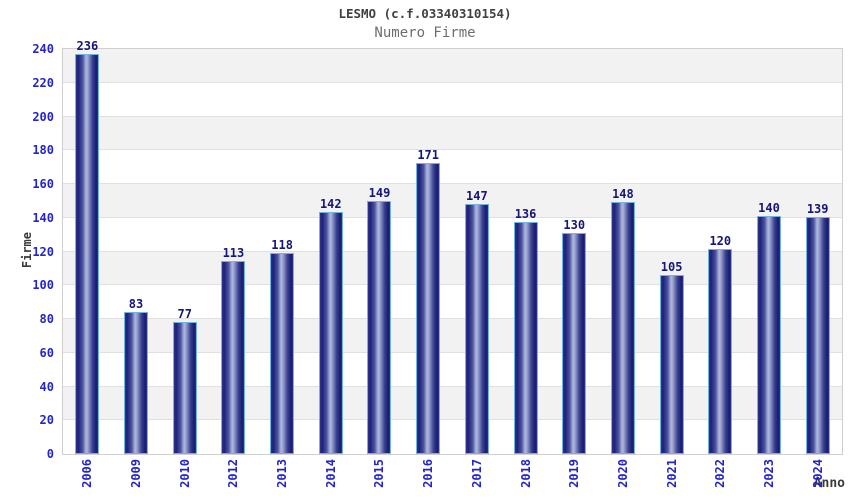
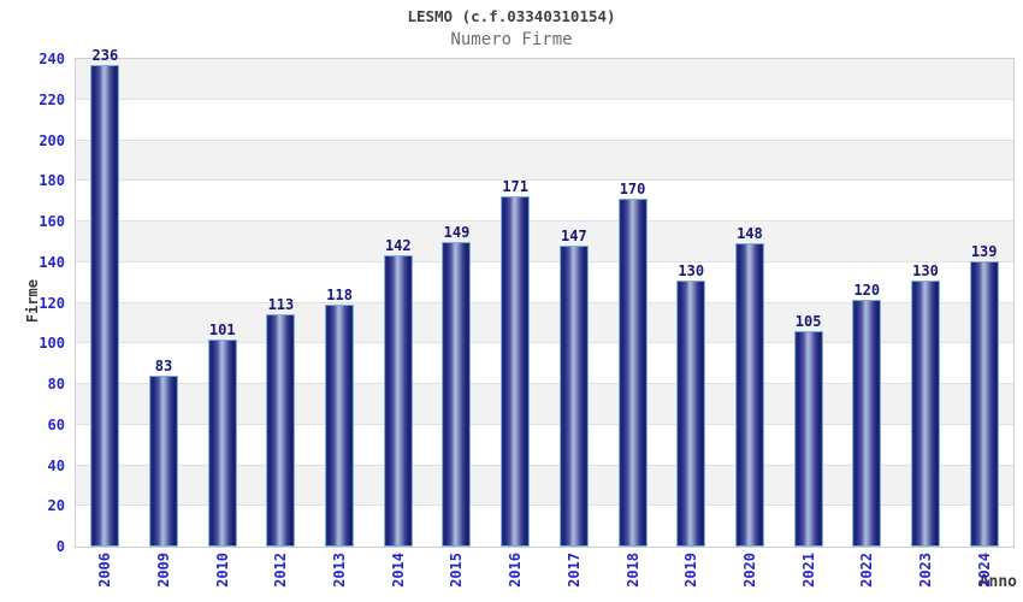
2010: 77 -> 101
2018: 136 -> 170
2023: 140 -> 130
